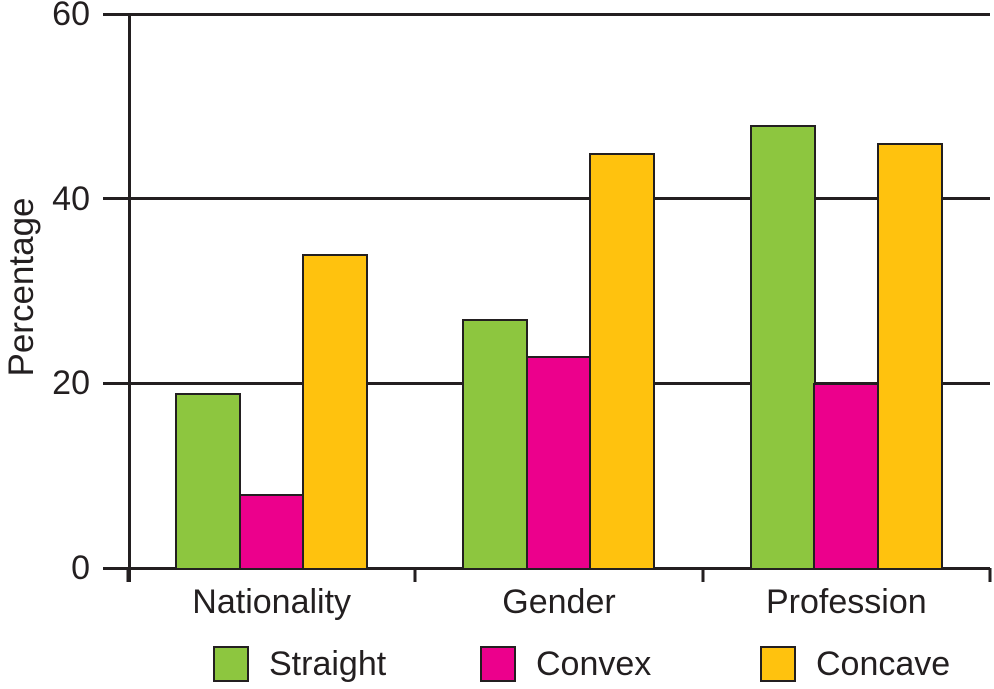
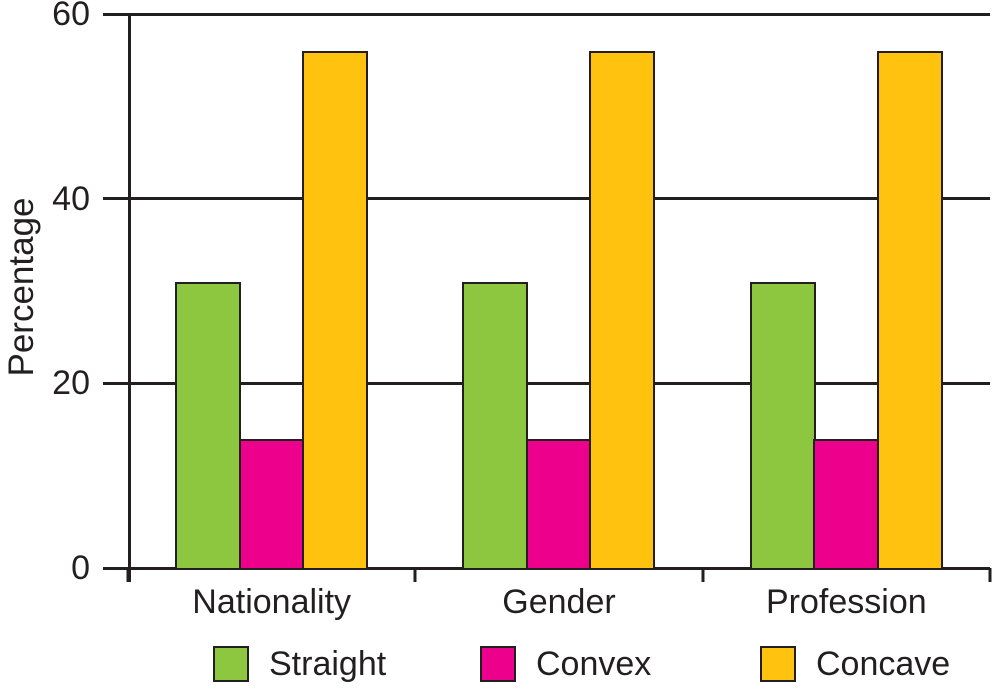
Straight/Nationality: 19 -> 31
Convex/Nationality: 8 -> 14
Concave/Nationality: 34 -> 56
Straight/Gender: 27 -> 31
Convex/Gender: 23 -> 14
Concave/Gender: 45 -> 56
Straight/Profession: 48 -> 31
Convex/Profession: 20 -> 14
Concave/Profession: 46 -> 56
